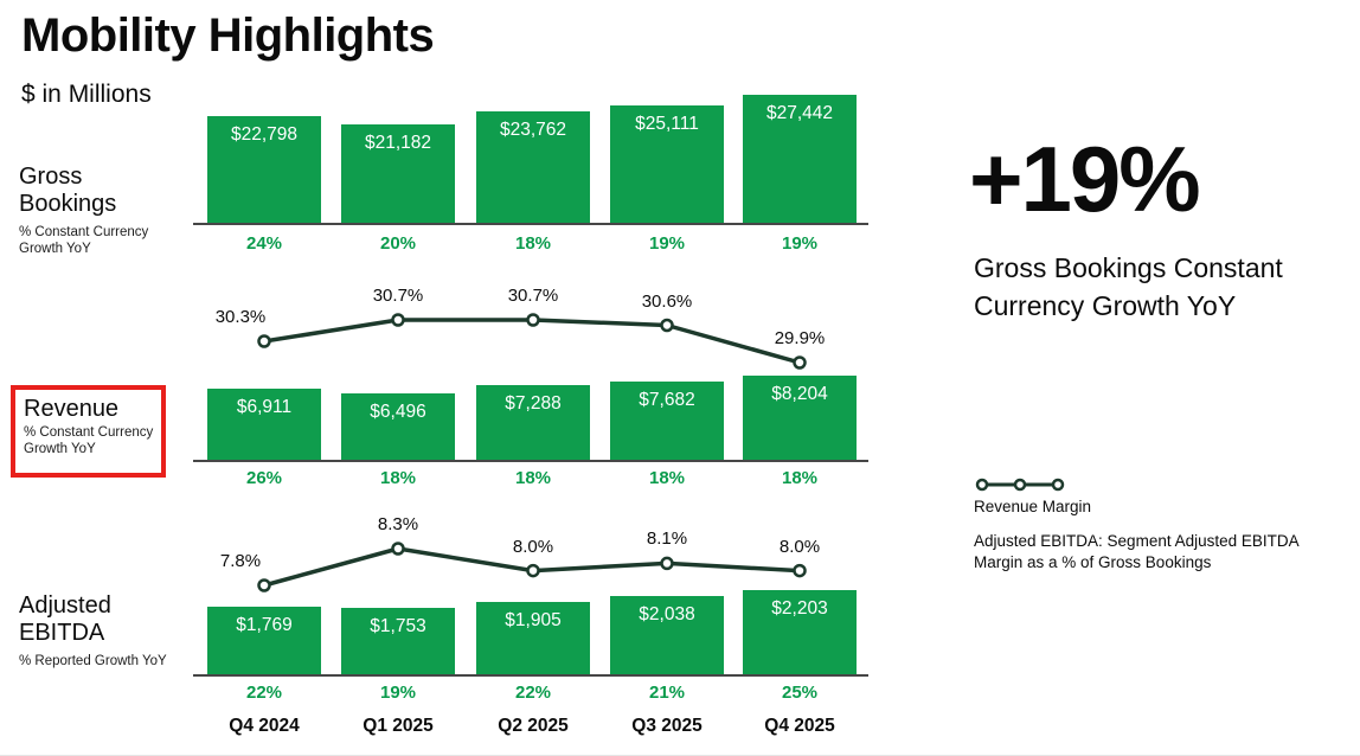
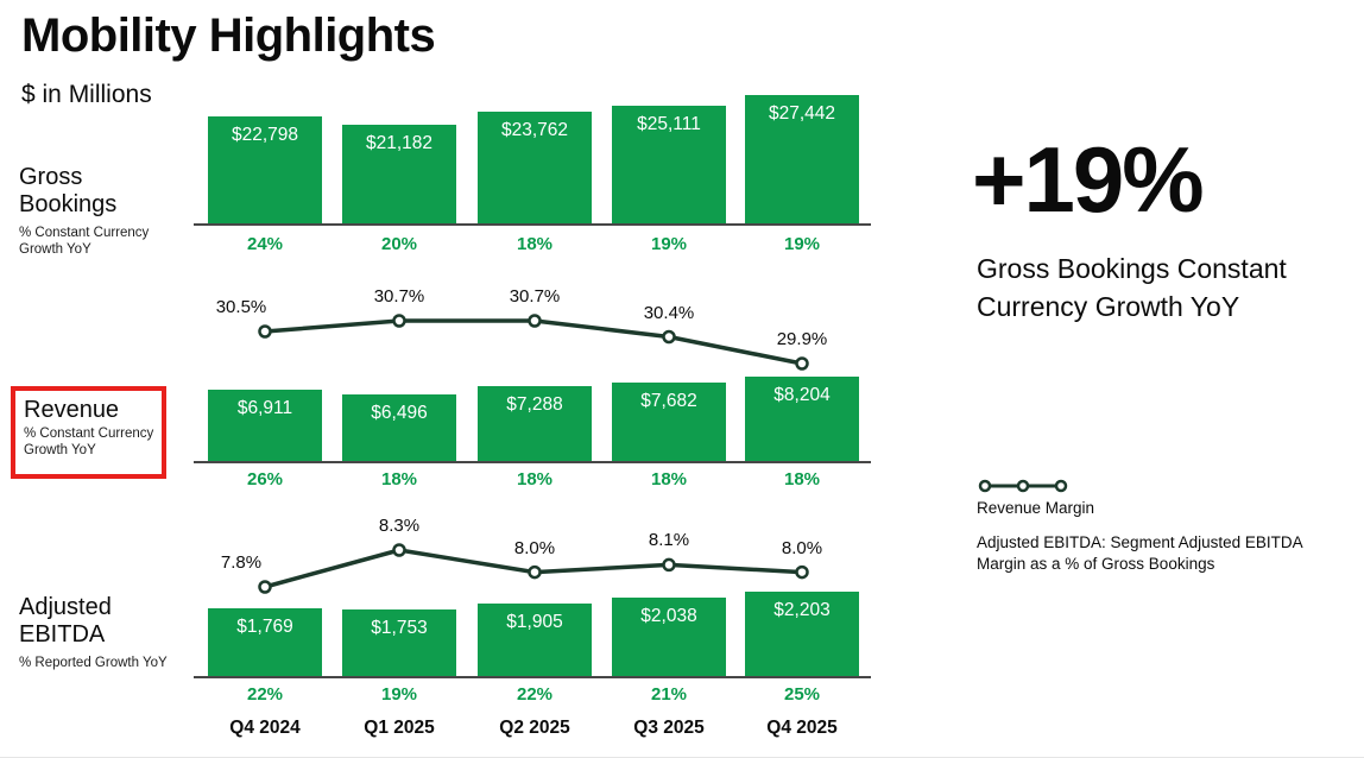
Revenue Margin/Q4 2024: 30.3% -> 30.5%
Revenue Margin/Q3 2025: 30.6% -> 30.4%
